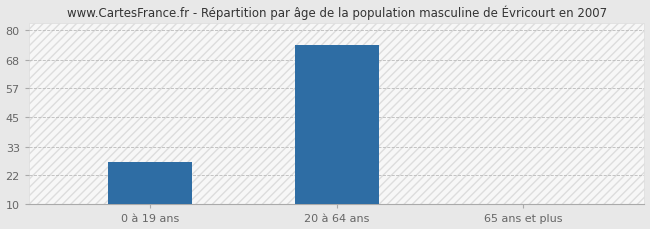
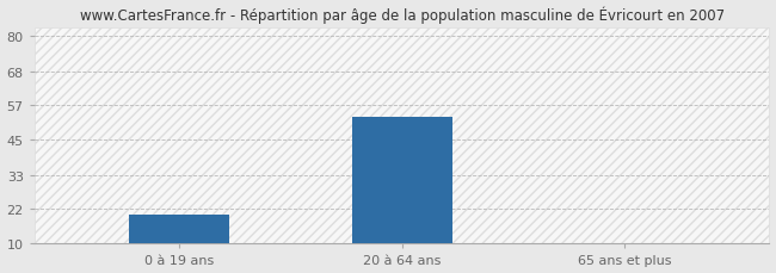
0 à 19 ans: 27 -> 20
20 à 64 ans: 74 -> 53
